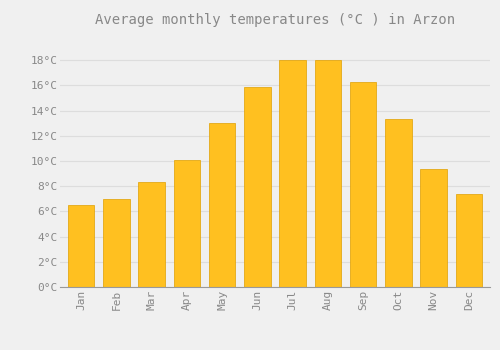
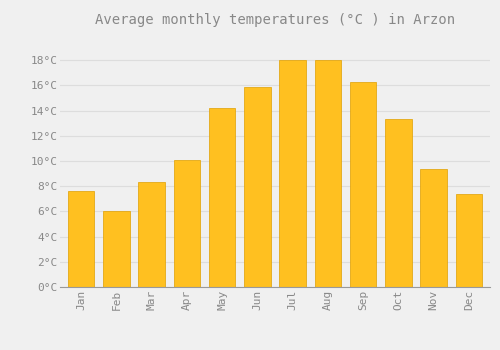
Jan: 6.5°C -> 7.6°C
Feb: 7.0°C -> 6.0°C
May: 13.0°C -> 14.2°C
